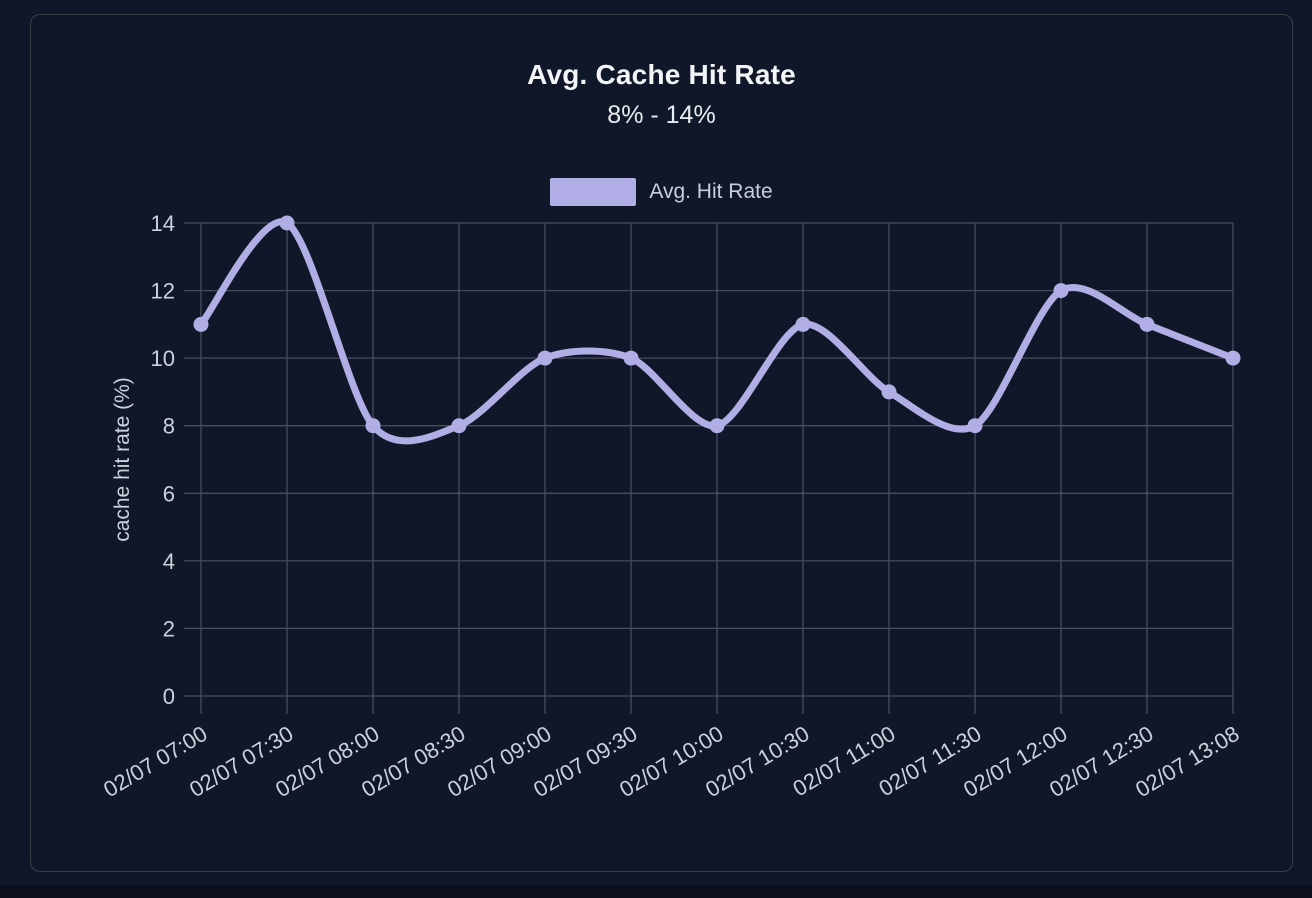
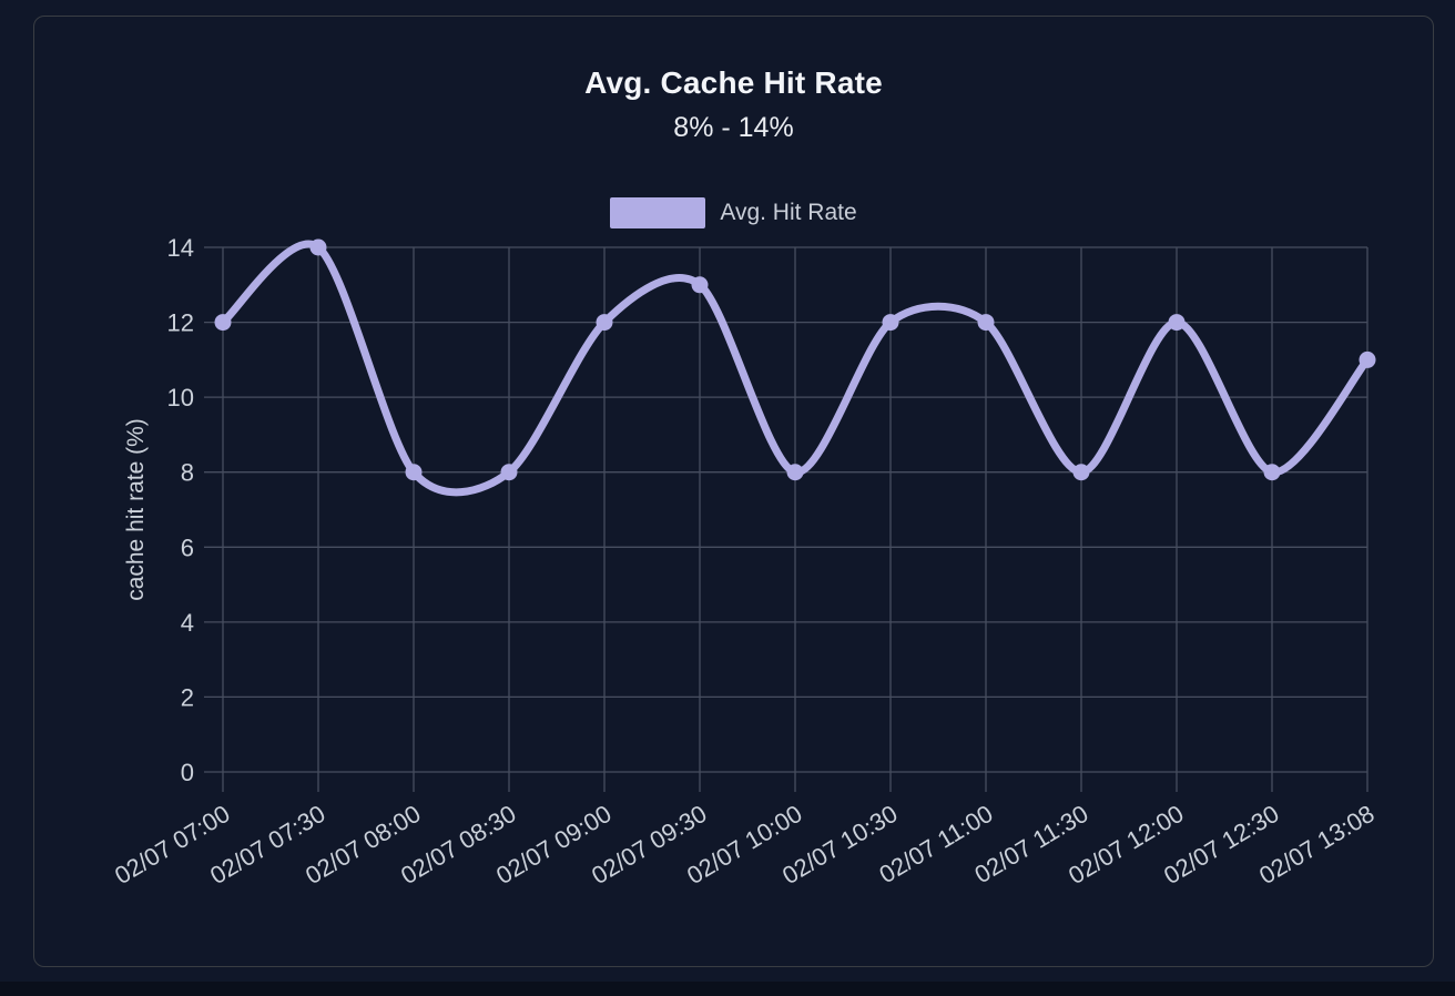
02/07 07:00: 11 -> 12
02/07 09:00: 10 -> 12
02/07 09:30: 10 -> 13
02/07 10:30: 11 -> 12
02/07 11:00: 9 -> 12
02/07 12:30: 11 -> 8
02/07 13:08: 10 -> 11
